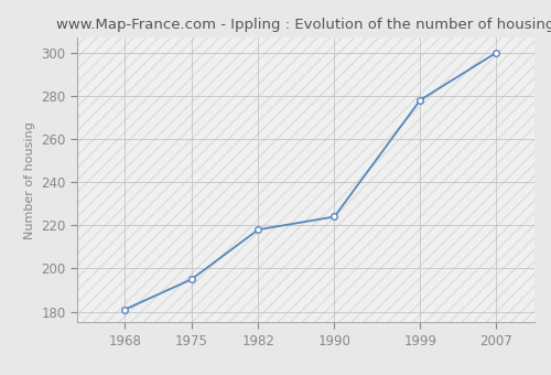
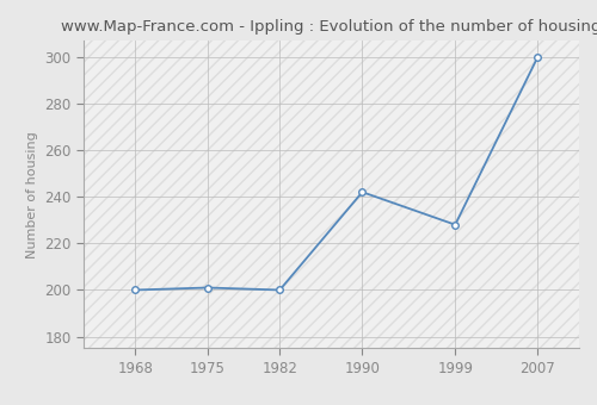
1968: 181 -> 200
1975: 195 -> 201
1982: 218 -> 200
1990: 224 -> 242
1999: 278 -> 228
